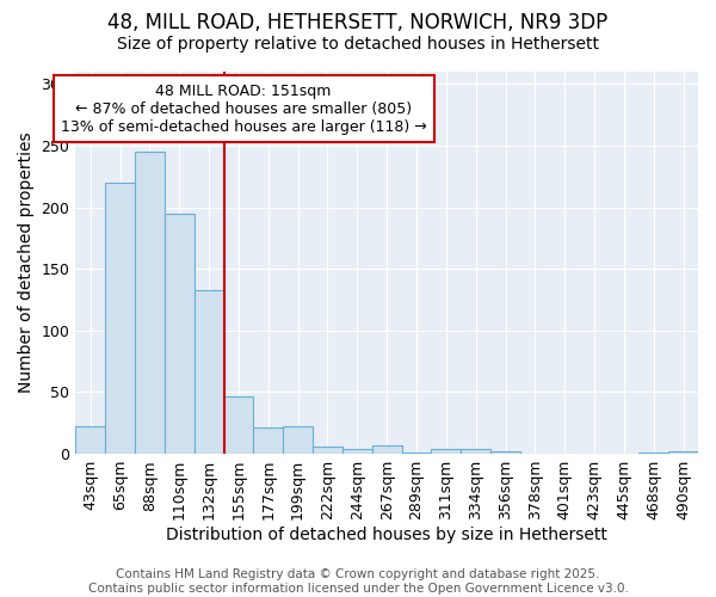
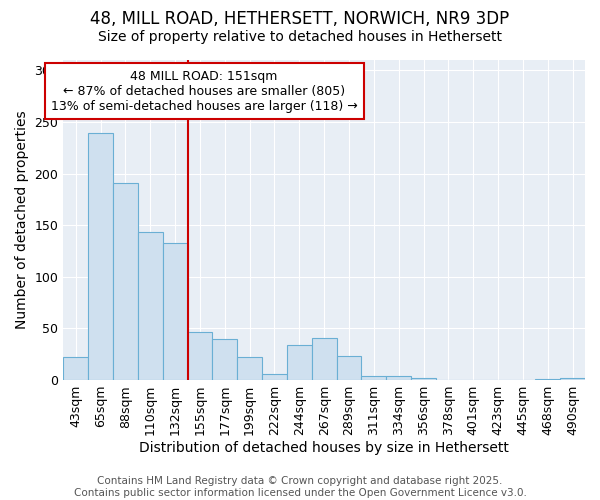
65sqm: 220 -> 239
88sqm: 245 -> 191
110sqm: 195 -> 143
177sqm: 21 -> 40
244sqm: 4 -> 34
267sqm: 7 -> 41
289sqm: 1 -> 23
